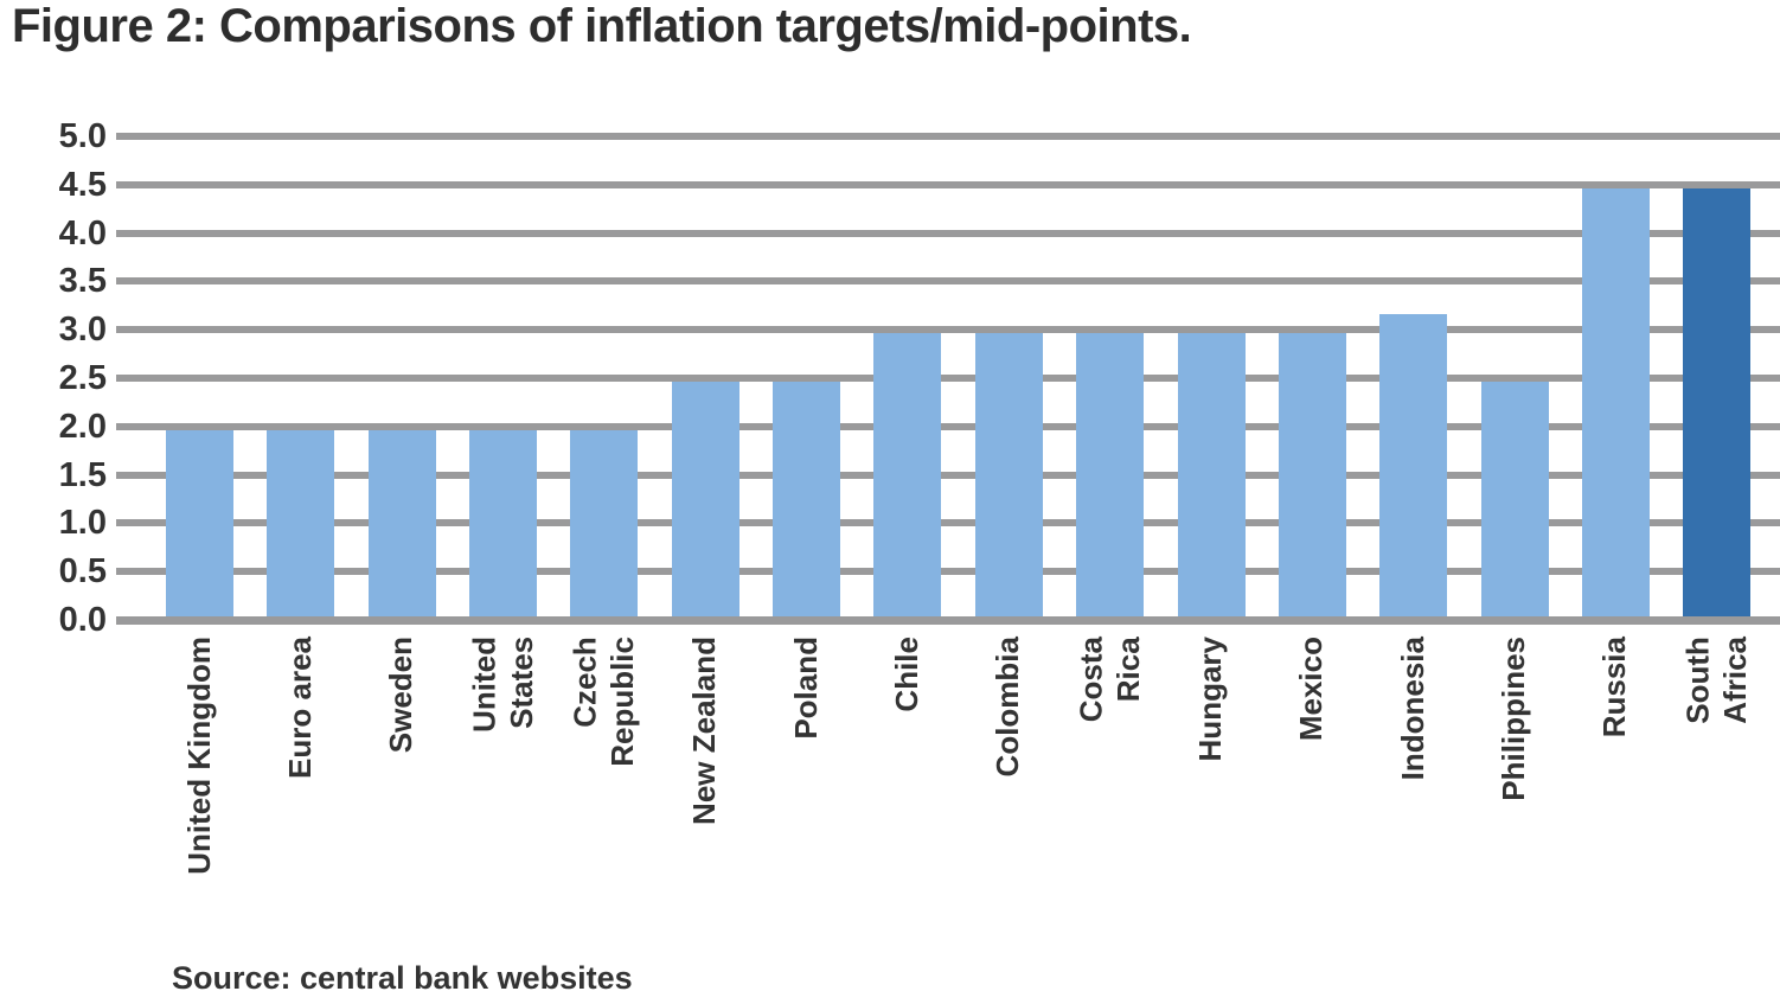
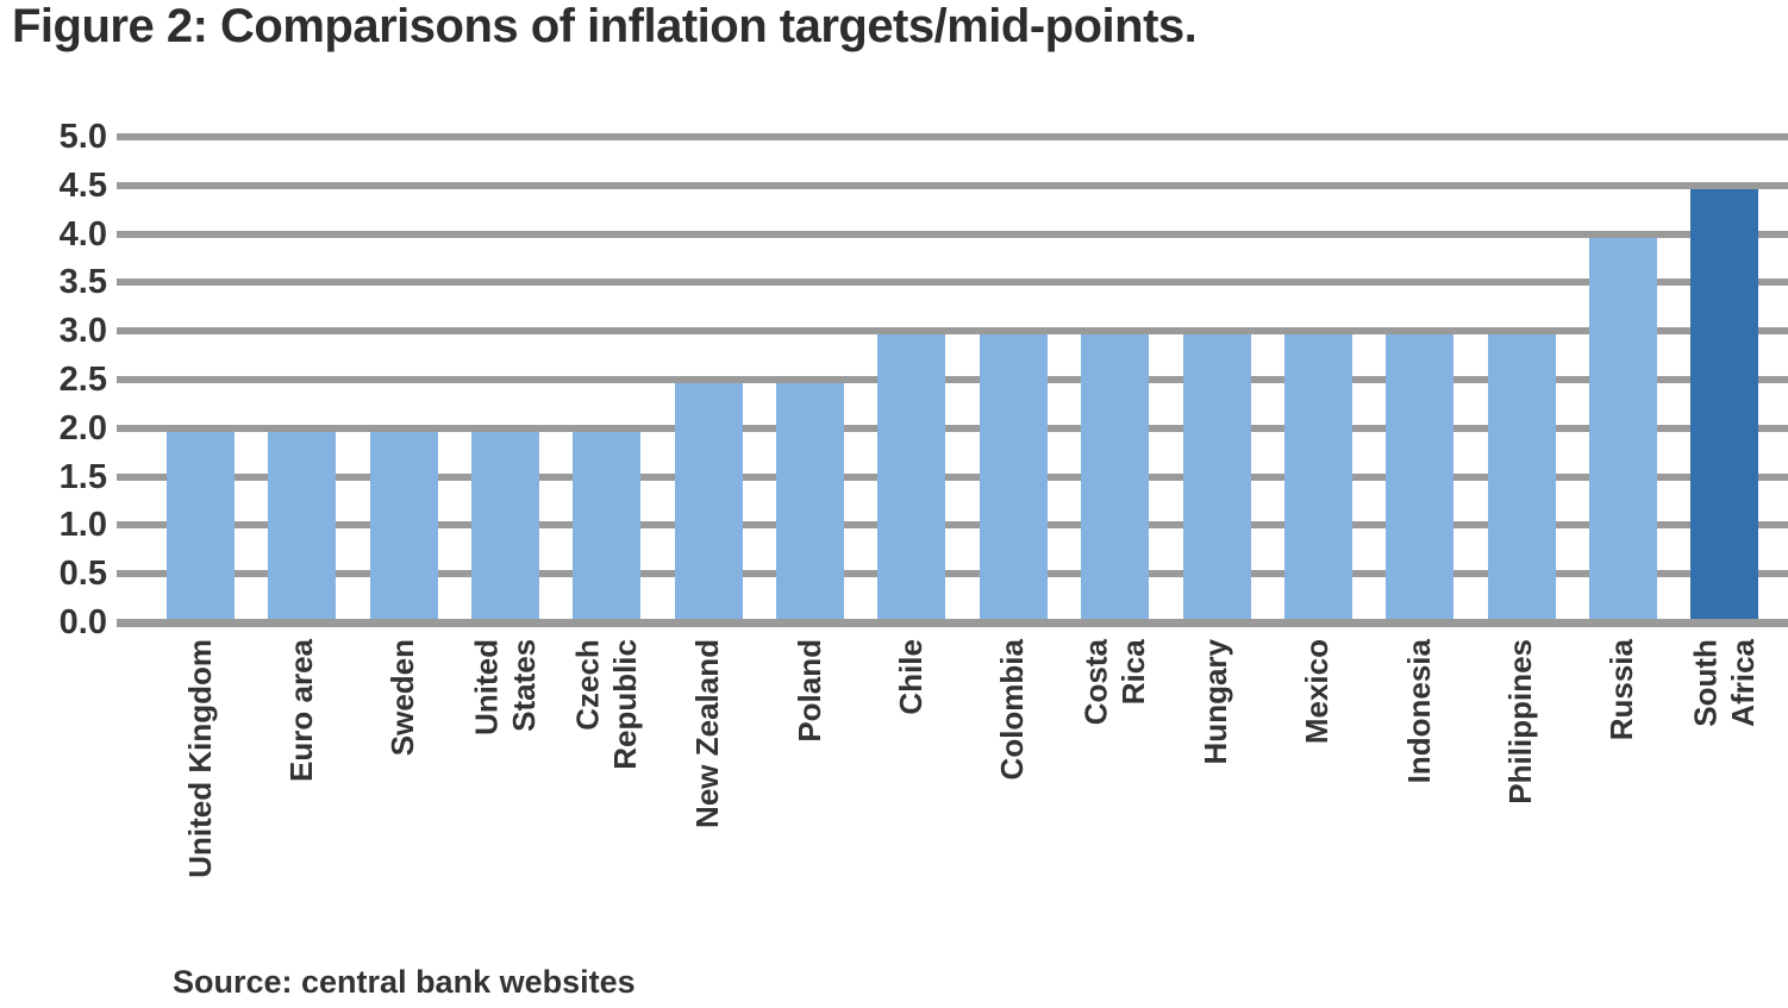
Indonesia: 3.2 -> 3.0
Philippines: 2.5 -> 3.0
Russia: 4.5 -> 4.0
